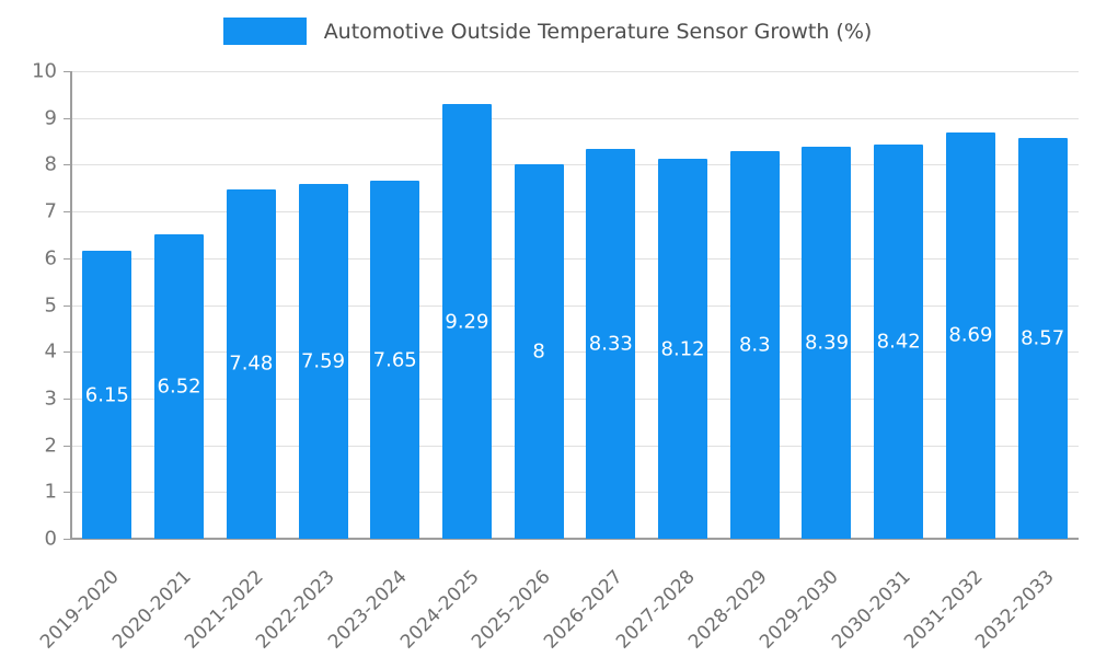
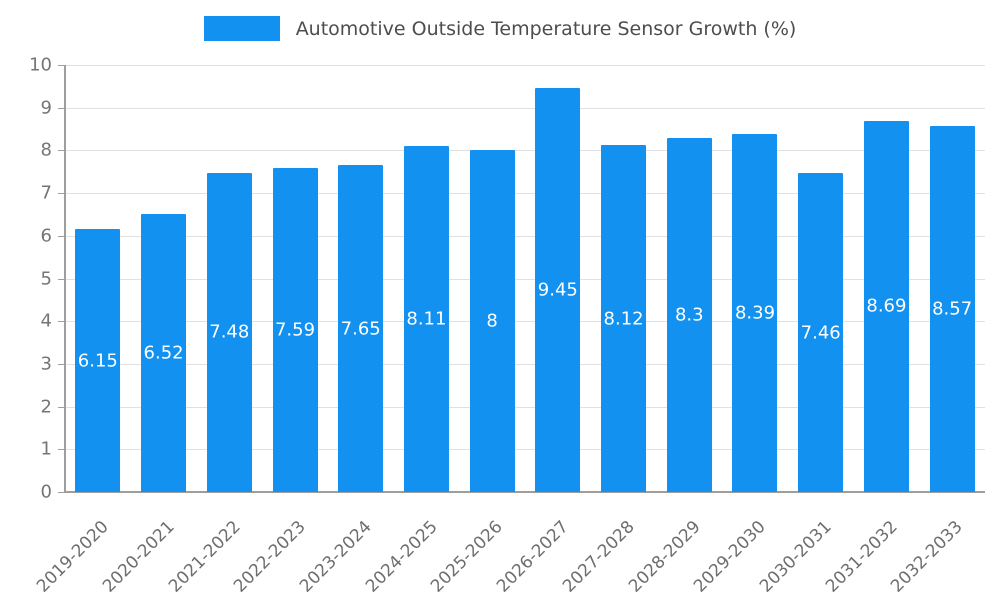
2024-2025: 9.29 -> 8.11
2026-2027: 8.33 -> 9.45
2030-2031: 8.42 -> 7.46
